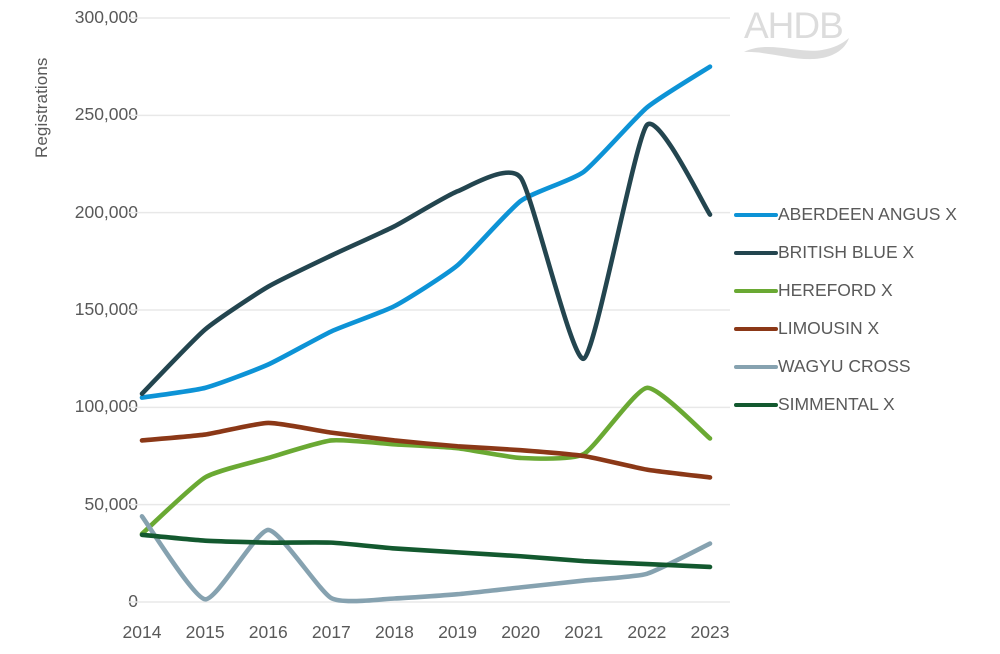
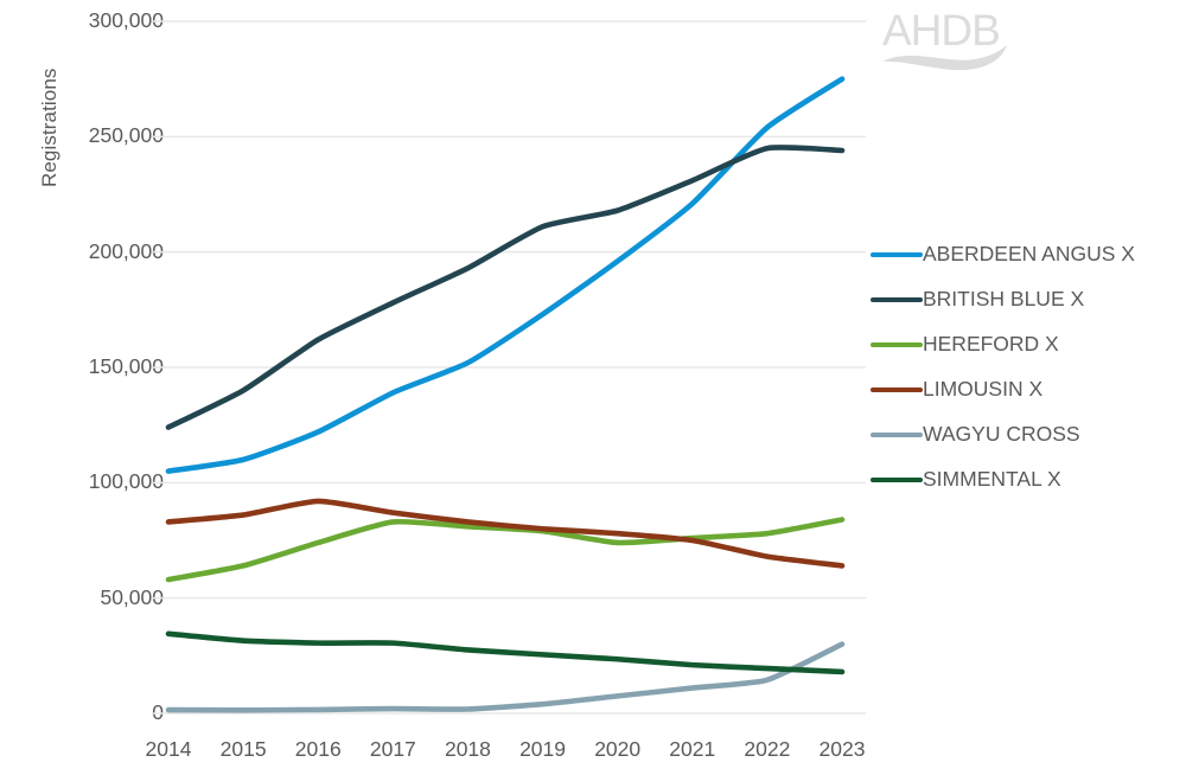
BRITISH BLUE X/2014: 107000 -> 124000
HEREFORD X/2014: 35000 -> 58000
WAGYU CROSS/2014: 44000 -> 2000
WAGYU CROSS/2016: 37000 -> 2000
ABERDEEN ANGUS X/2020: 206000 -> 196000
BRITISH BLUE X/2021: 125000 -> 231000
HEREFORD X/2022: 110000 -> 78000
BRITISH BLUE X/2023: 199000 -> 244000
